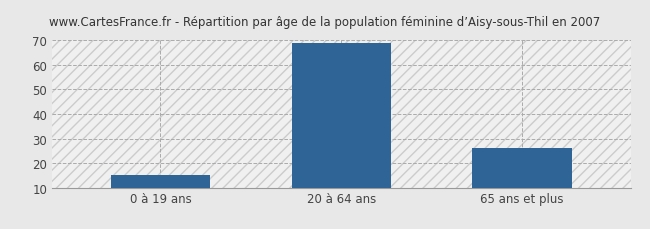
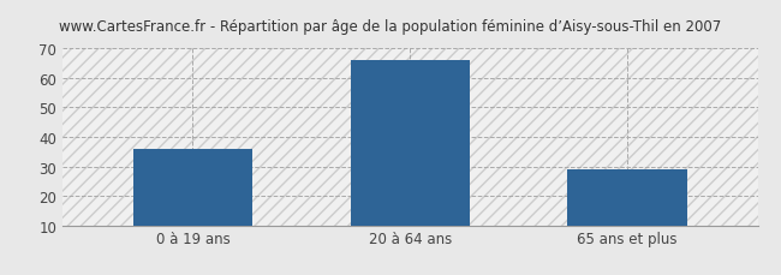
0 à 19 ans: 15 -> 36
20 à 64 ans: 69 -> 66
65 ans et plus: 26 -> 29
